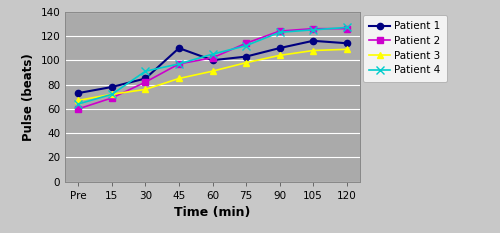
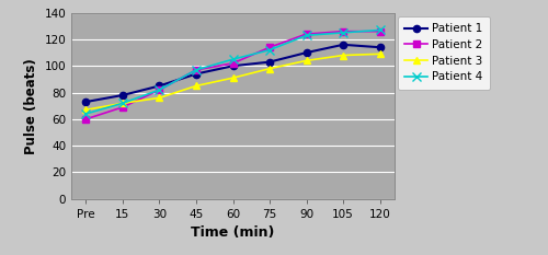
Patient 4/30: 91 -> 82
Patient 1/45: 110 -> 94
